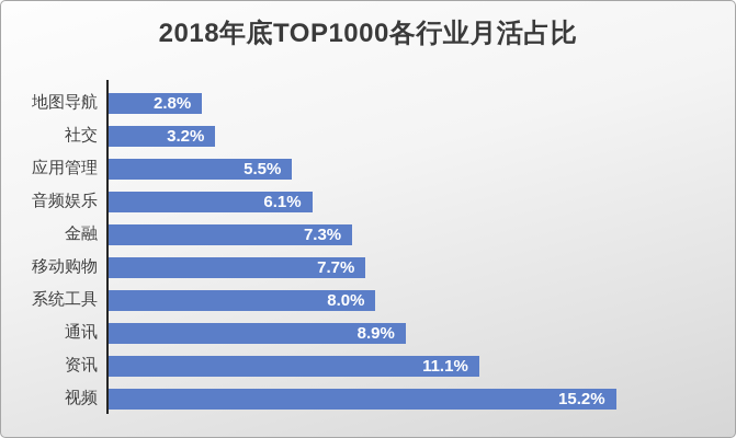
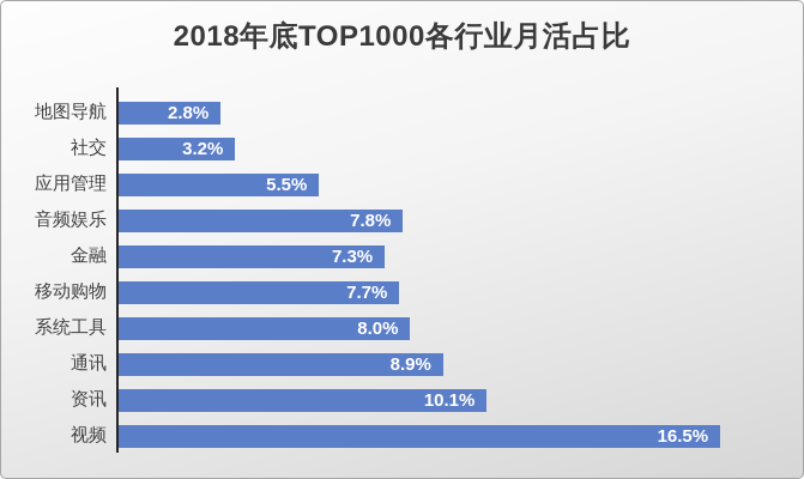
音频娱乐: 6.1% -> 7.8%
资讯: 11.1% -> 10.1%
视频: 15.2% -> 16.5%
